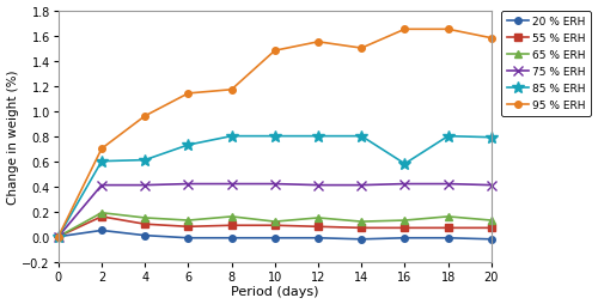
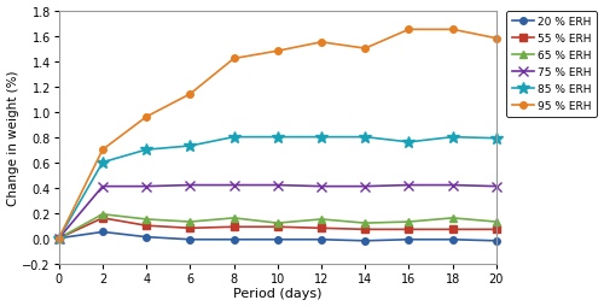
85 % ERH/4: 0.61 -> 0.70
95 % ERH/8: 1.17 -> 1.42
85 % ERH/16: 0.58 -> 0.76
